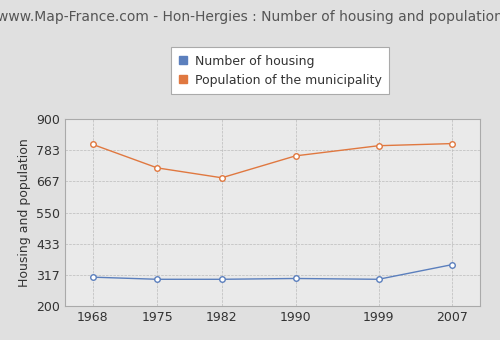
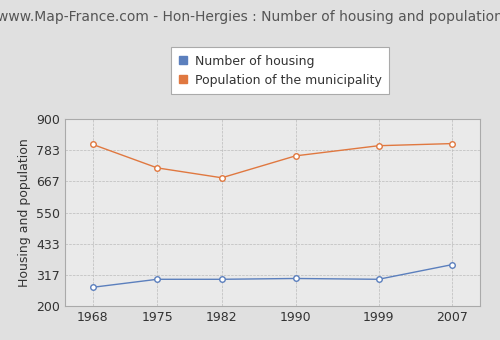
Number of housing/1968: 308 -> 270
